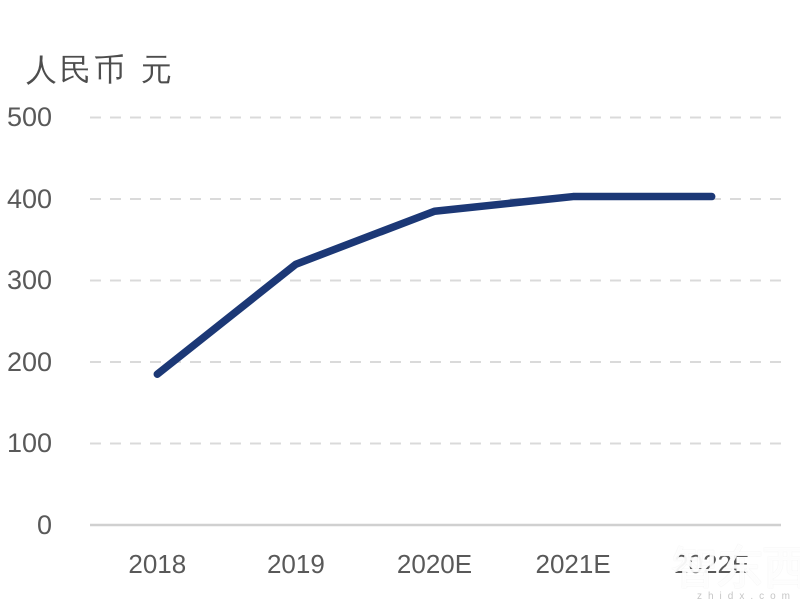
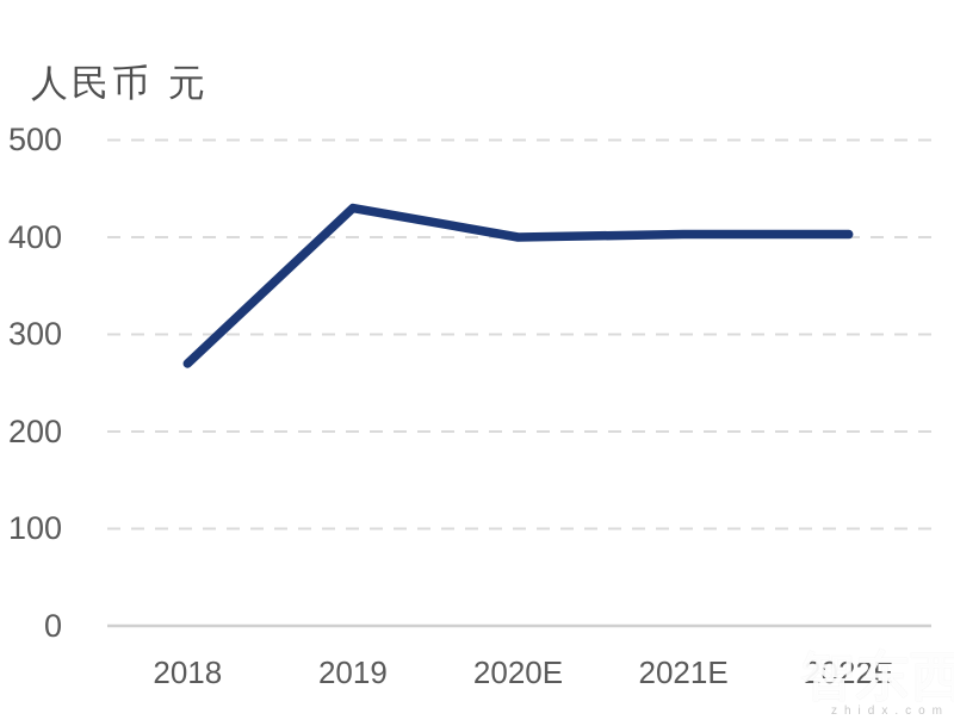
2018: 180 -> 270
2019: 320 -> 430
2020E: 380 -> 400
